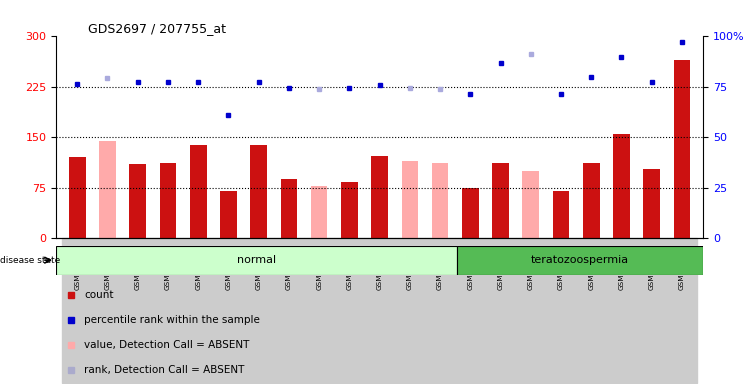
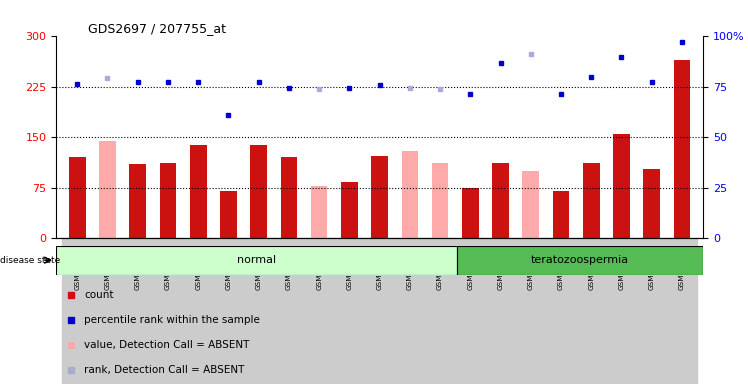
GSM158470: 88 -> 120
GSM158474: 115 -> 130
